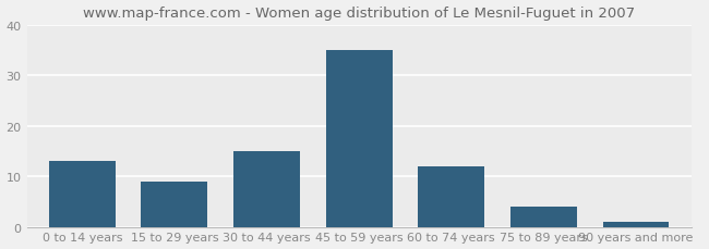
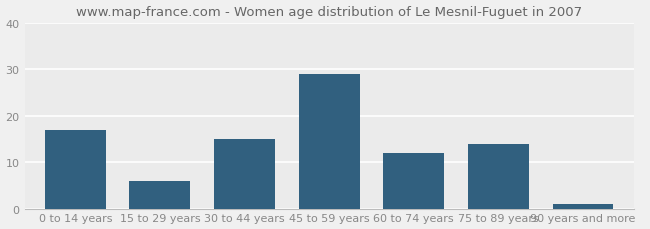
0 to 14 years: 13 -> 17
15 to 29 years: 9 -> 6
45 to 59 years: 35 -> 29
75 to 89 years: 4 -> 14
